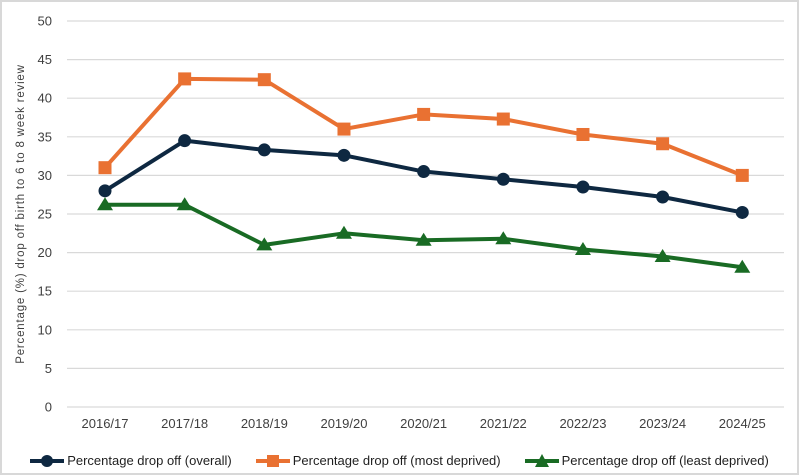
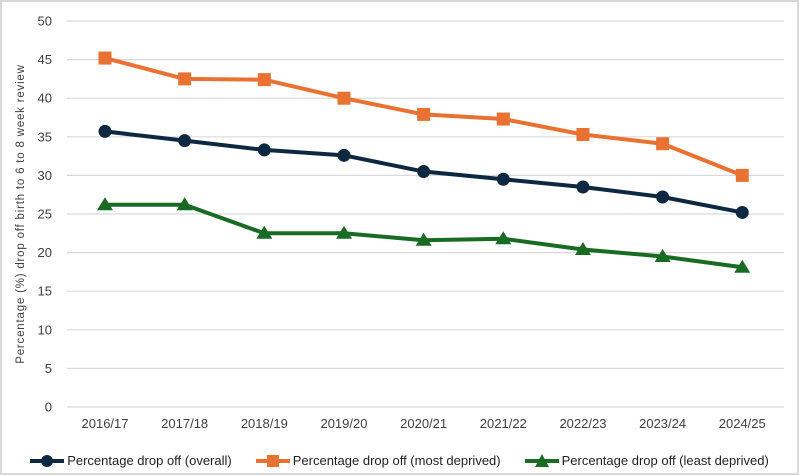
Percentage drop off (overall)/2016/17: 28 -> 36
Percentage drop off (most deprived)/2016/17: 31 -> 45
Percentage drop off (least deprived)/2018/19: 21 -> 22
Percentage drop off (most deprived)/2019/20: 36 -> 40
